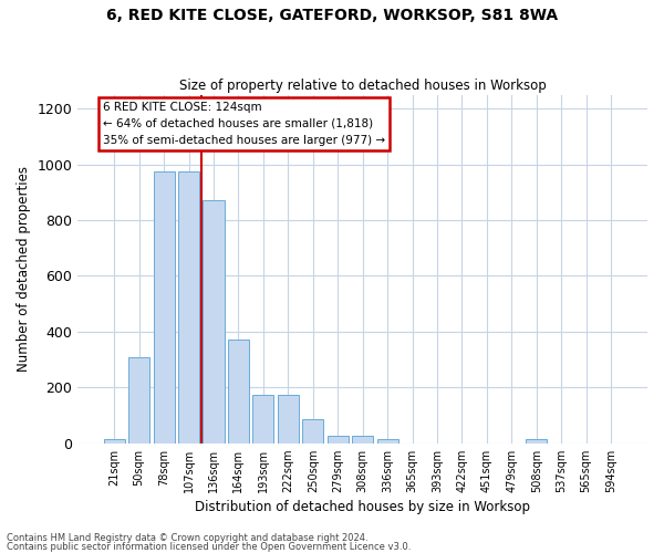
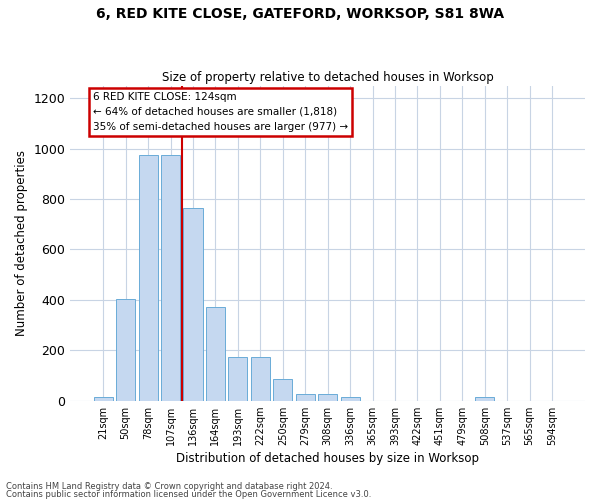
50sqm: 310 -> 405
136sqm: 872 -> 765
